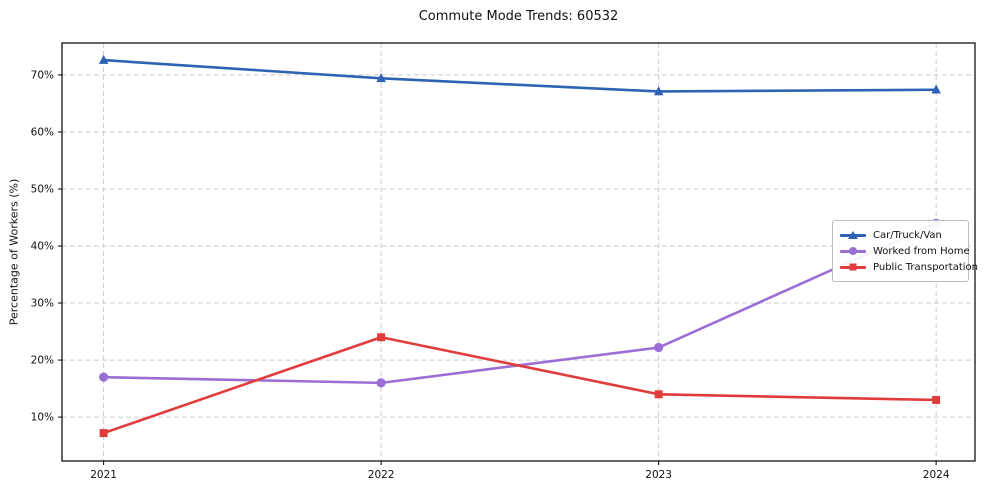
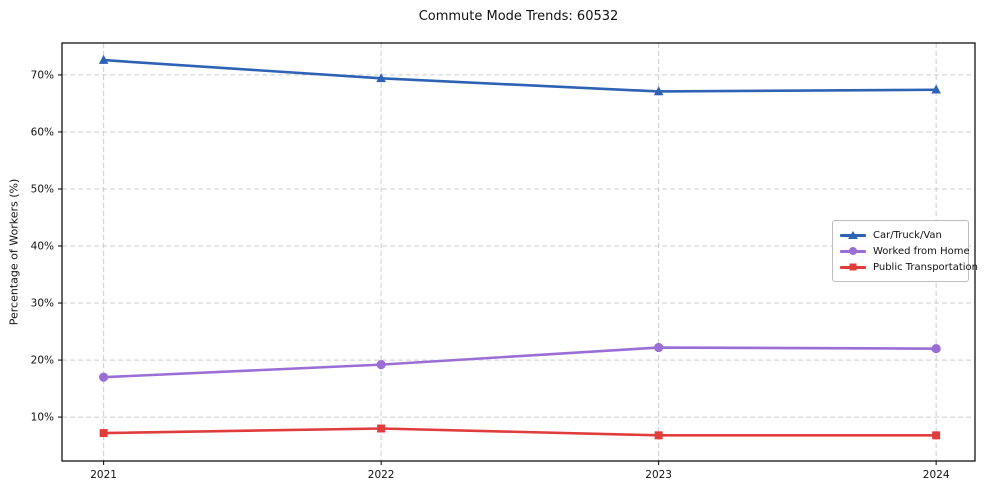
Worked from Home/2022: 16% -> 19%
Public Transportation/2022: 24% -> 8%
Public Transportation/2023: 14% -> 7%
Worked from Home/2024: 44% -> 22%
Public Transportation/2024: 13% -> 7%
